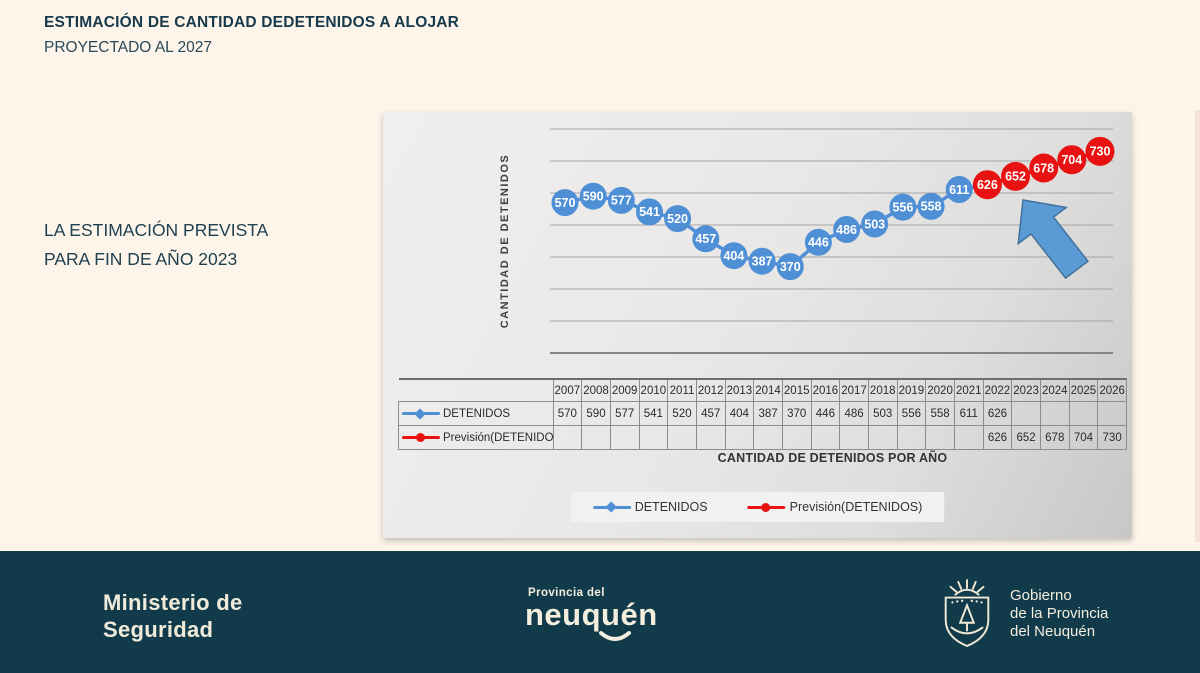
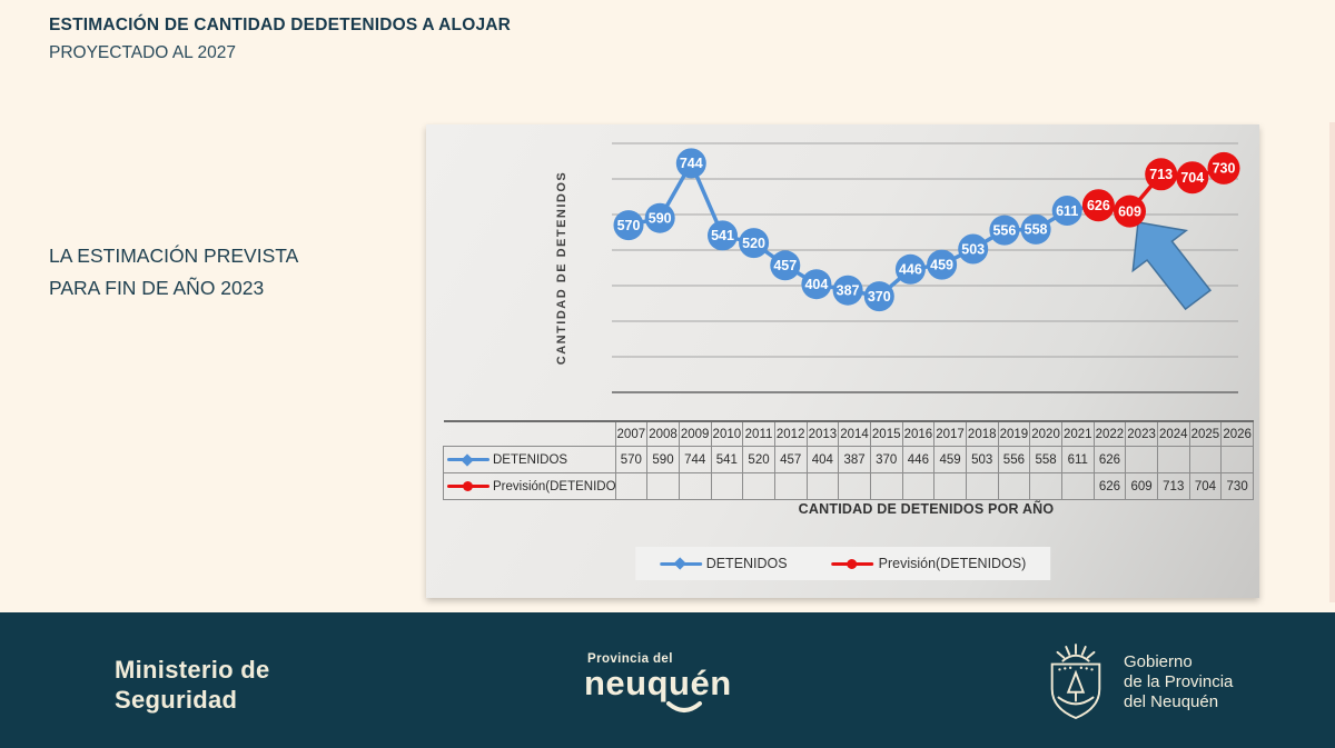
DETENIDOS/2009: 577 -> 744
DETENIDOS/2017: 486 -> 459
Previsión(DETENIDOS)/2023: 652 -> 609
Previsión(DETENIDOS)/2024: 678 -> 713
